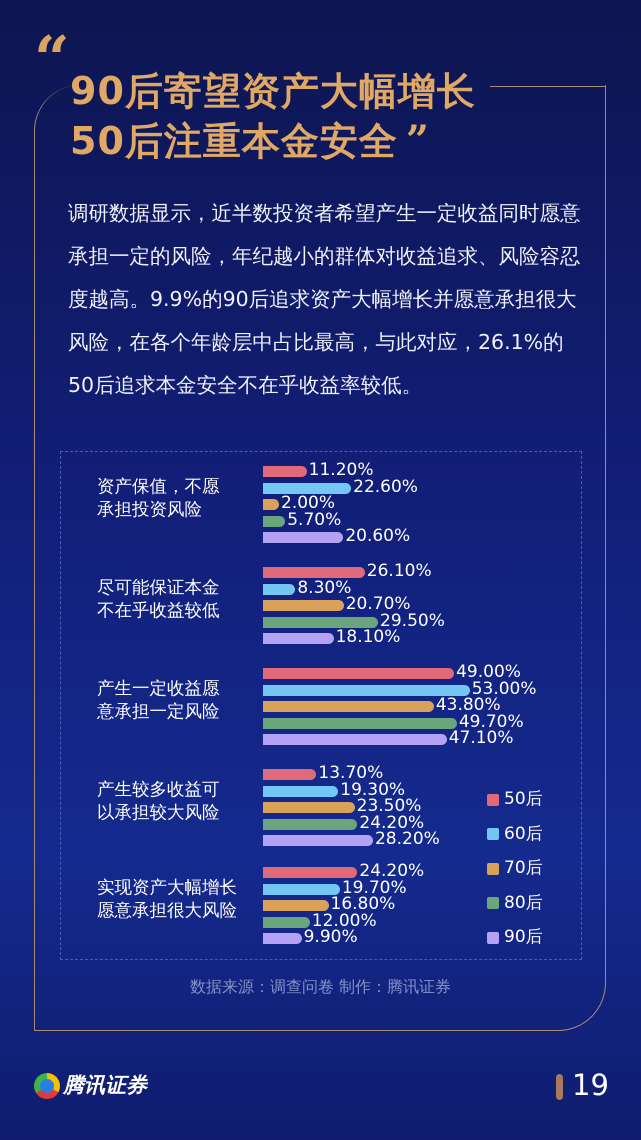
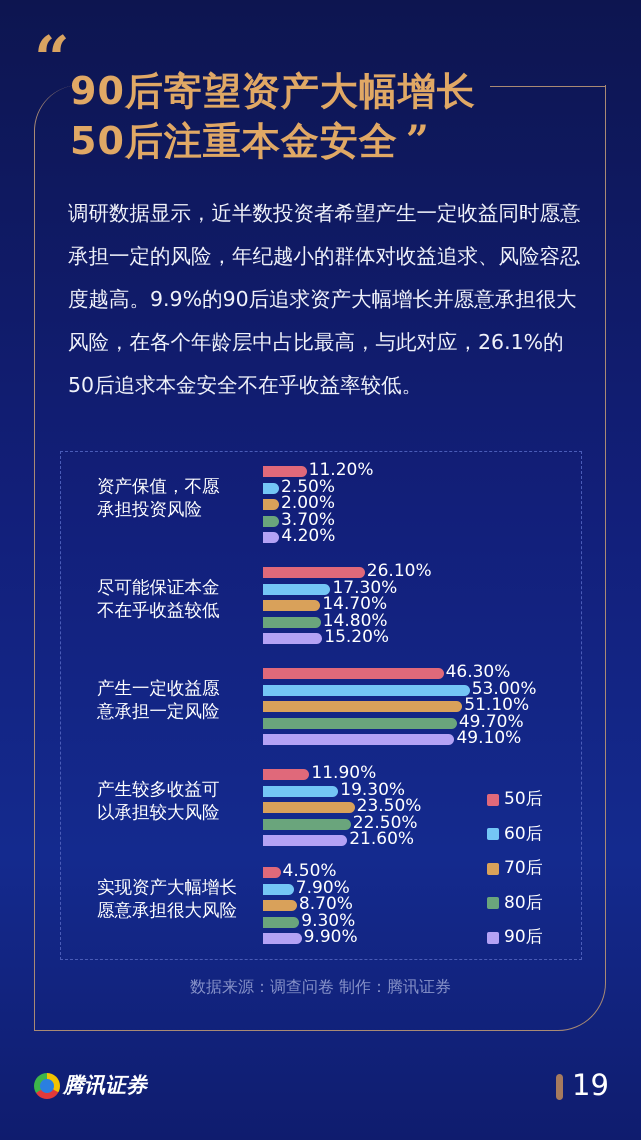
60后/资产保值，不愿承担投资风险: 22.60% -> 2.50%
80后/资产保值，不愿承担投资风险: 5.70% -> 3.70%
90后/资产保值，不愿承担投资风险: 20.60% -> 4.20%
60后/尽可能保证本金不在乎收益较低: 8.30% -> 17.30%
70后/尽可能保证本金不在乎收益较低: 20.70% -> 14.70%
80后/尽可能保证本金不在乎收益较低: 29.50% -> 14.80%
90后/尽可能保证本金不在乎收益较低: 18.10% -> 15.20%
50后/产生一定收益愿意承担一定风险: 49.00% -> 46.30%
70后/产生一定收益愿意承担一定风险: 43.80% -> 51.10%
90后/产生一定收益愿意承担一定风险: 47.10% -> 49.10%
50后/产生较多收益可以承担较大风险: 13.70% -> 11.90%
80后/产生较多收益可以承担较大风险: 24.20% -> 22.50%
90后/产生较多收益可以承担较大风险: 28.20% -> 21.60%
50后/实现资产大幅增长愿意承担很大风险: 24.20% -> 4.50%
60后/实现资产大幅增长愿意承担很大风险: 19.70% -> 7.90%
70后/实现资产大幅增长愿意承担很大风险: 16.80% -> 8.70%
80后/实现资产大幅增长愿意承担很大风险: 12.00% -> 9.30%
